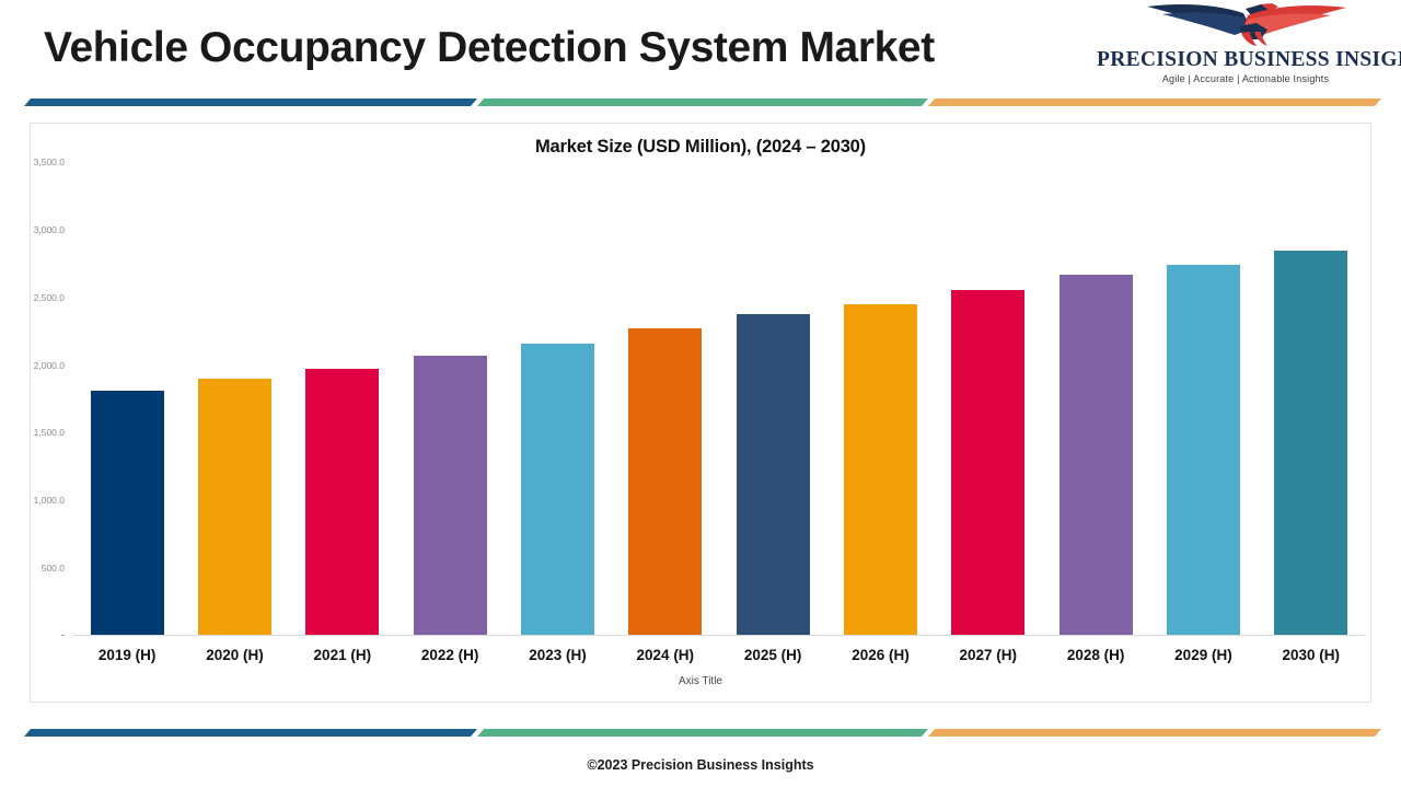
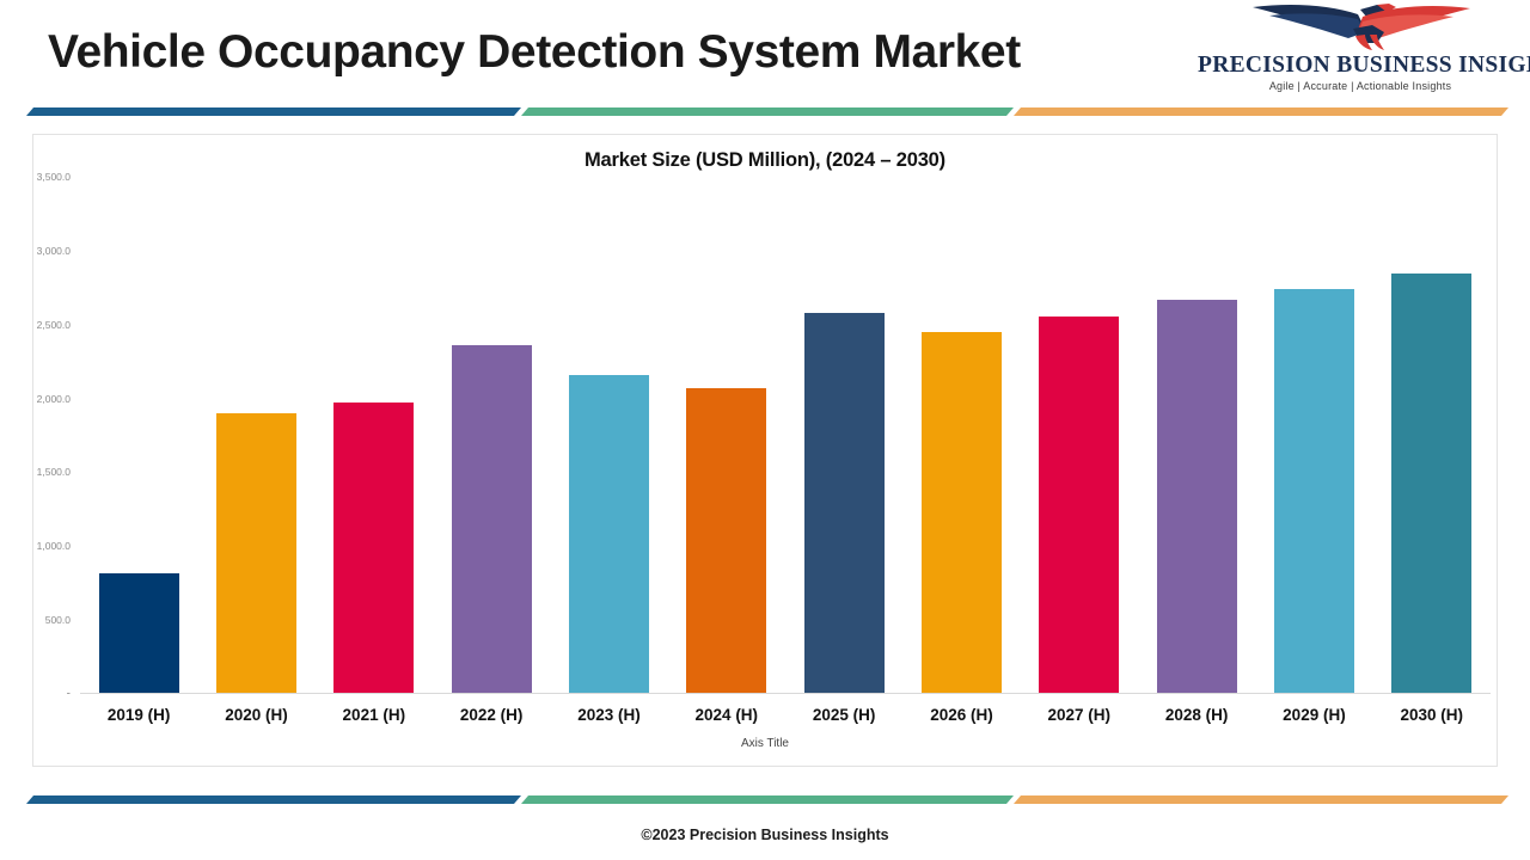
2019 (H): 1800 -> 810
2022 (H): 2060 -> 2350
2024 (H): 2260 -> 2060
2025 (H): 2370 -> 2570
